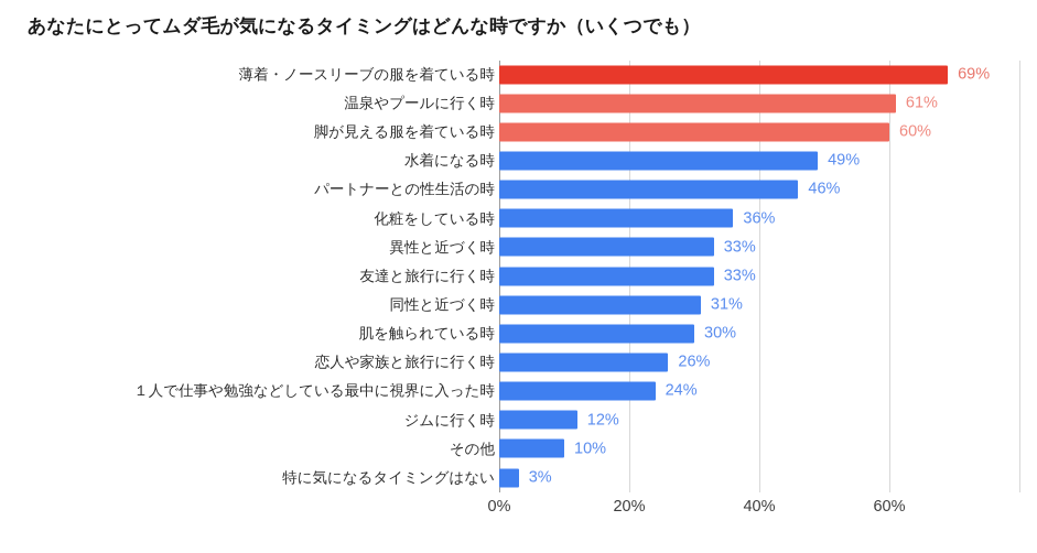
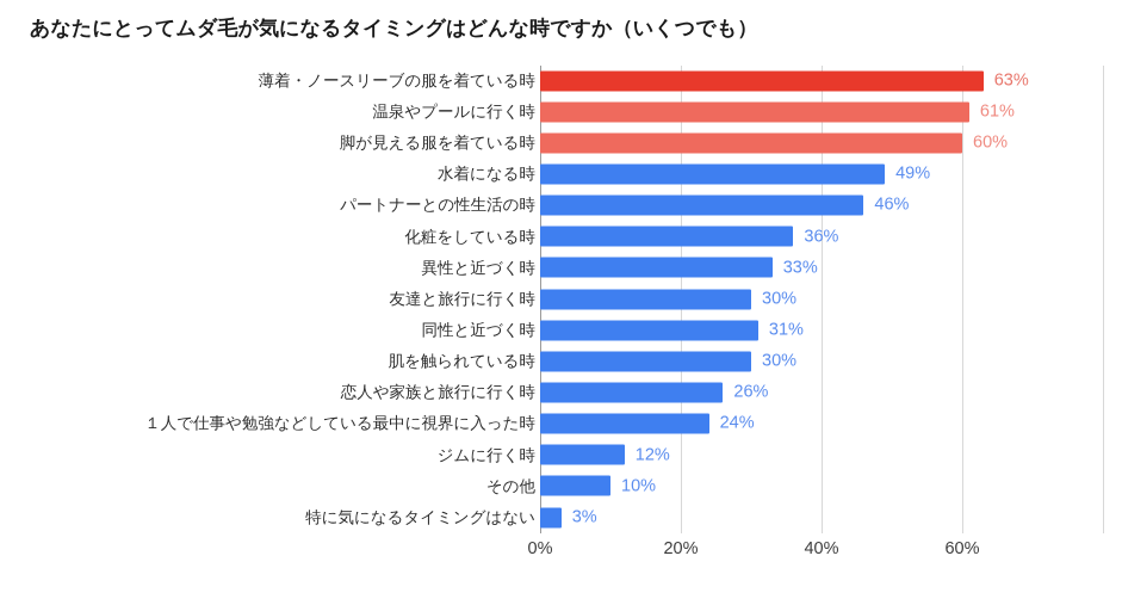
薄着・ノースリーブの服を着ている時: 69% -> 63%
友達と旅行に行く時: 33% -> 30%
